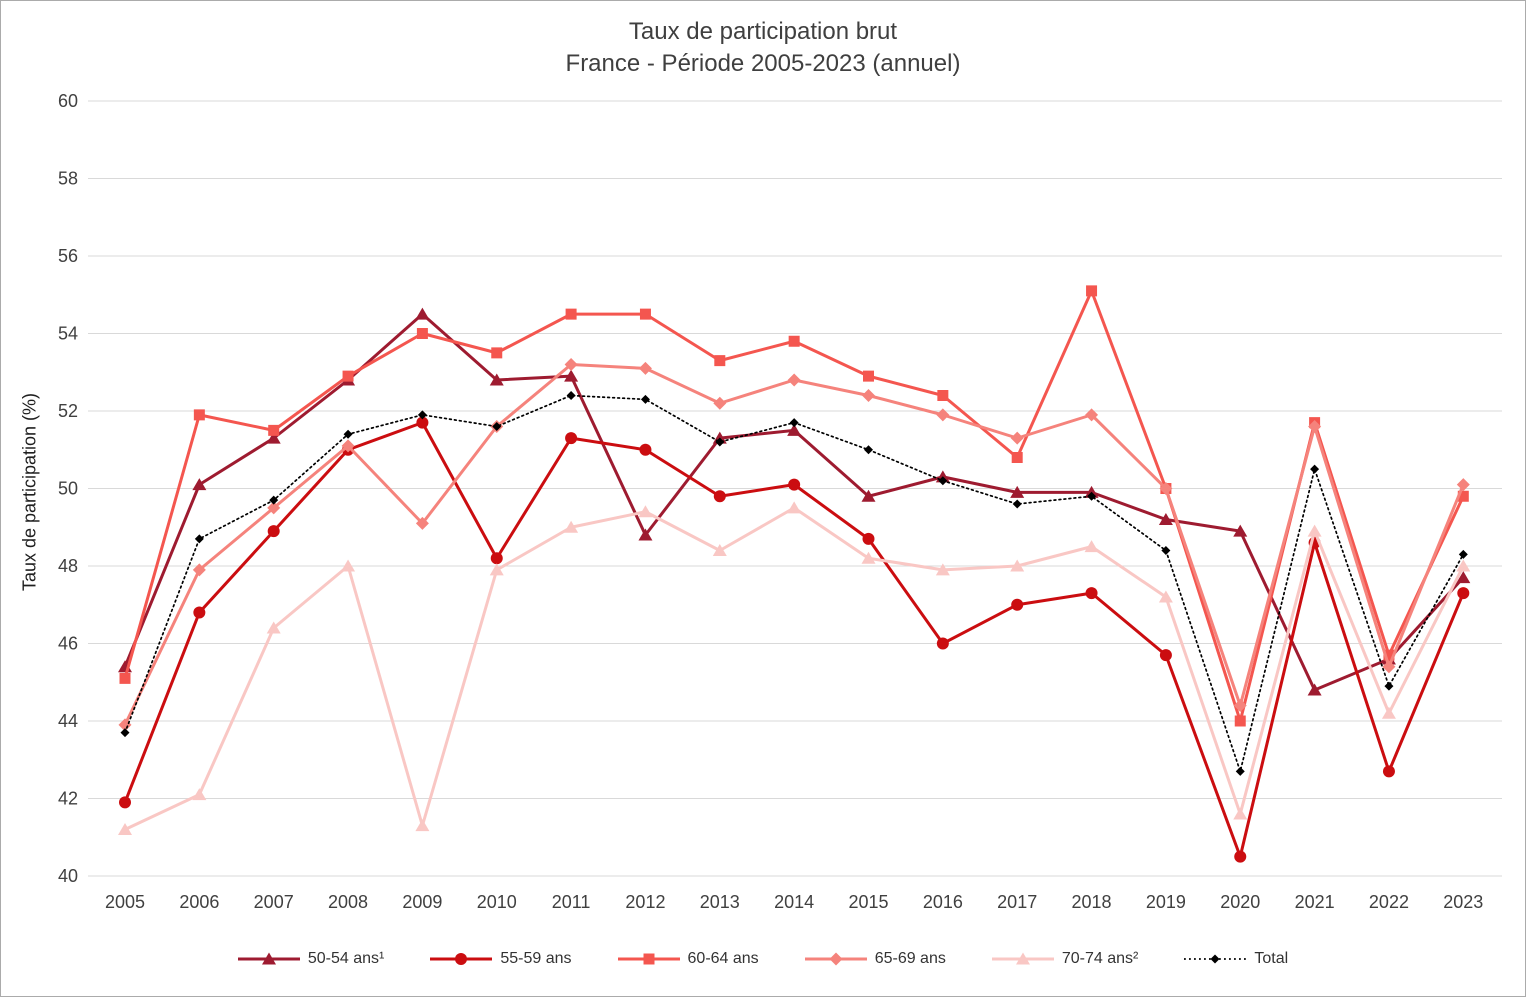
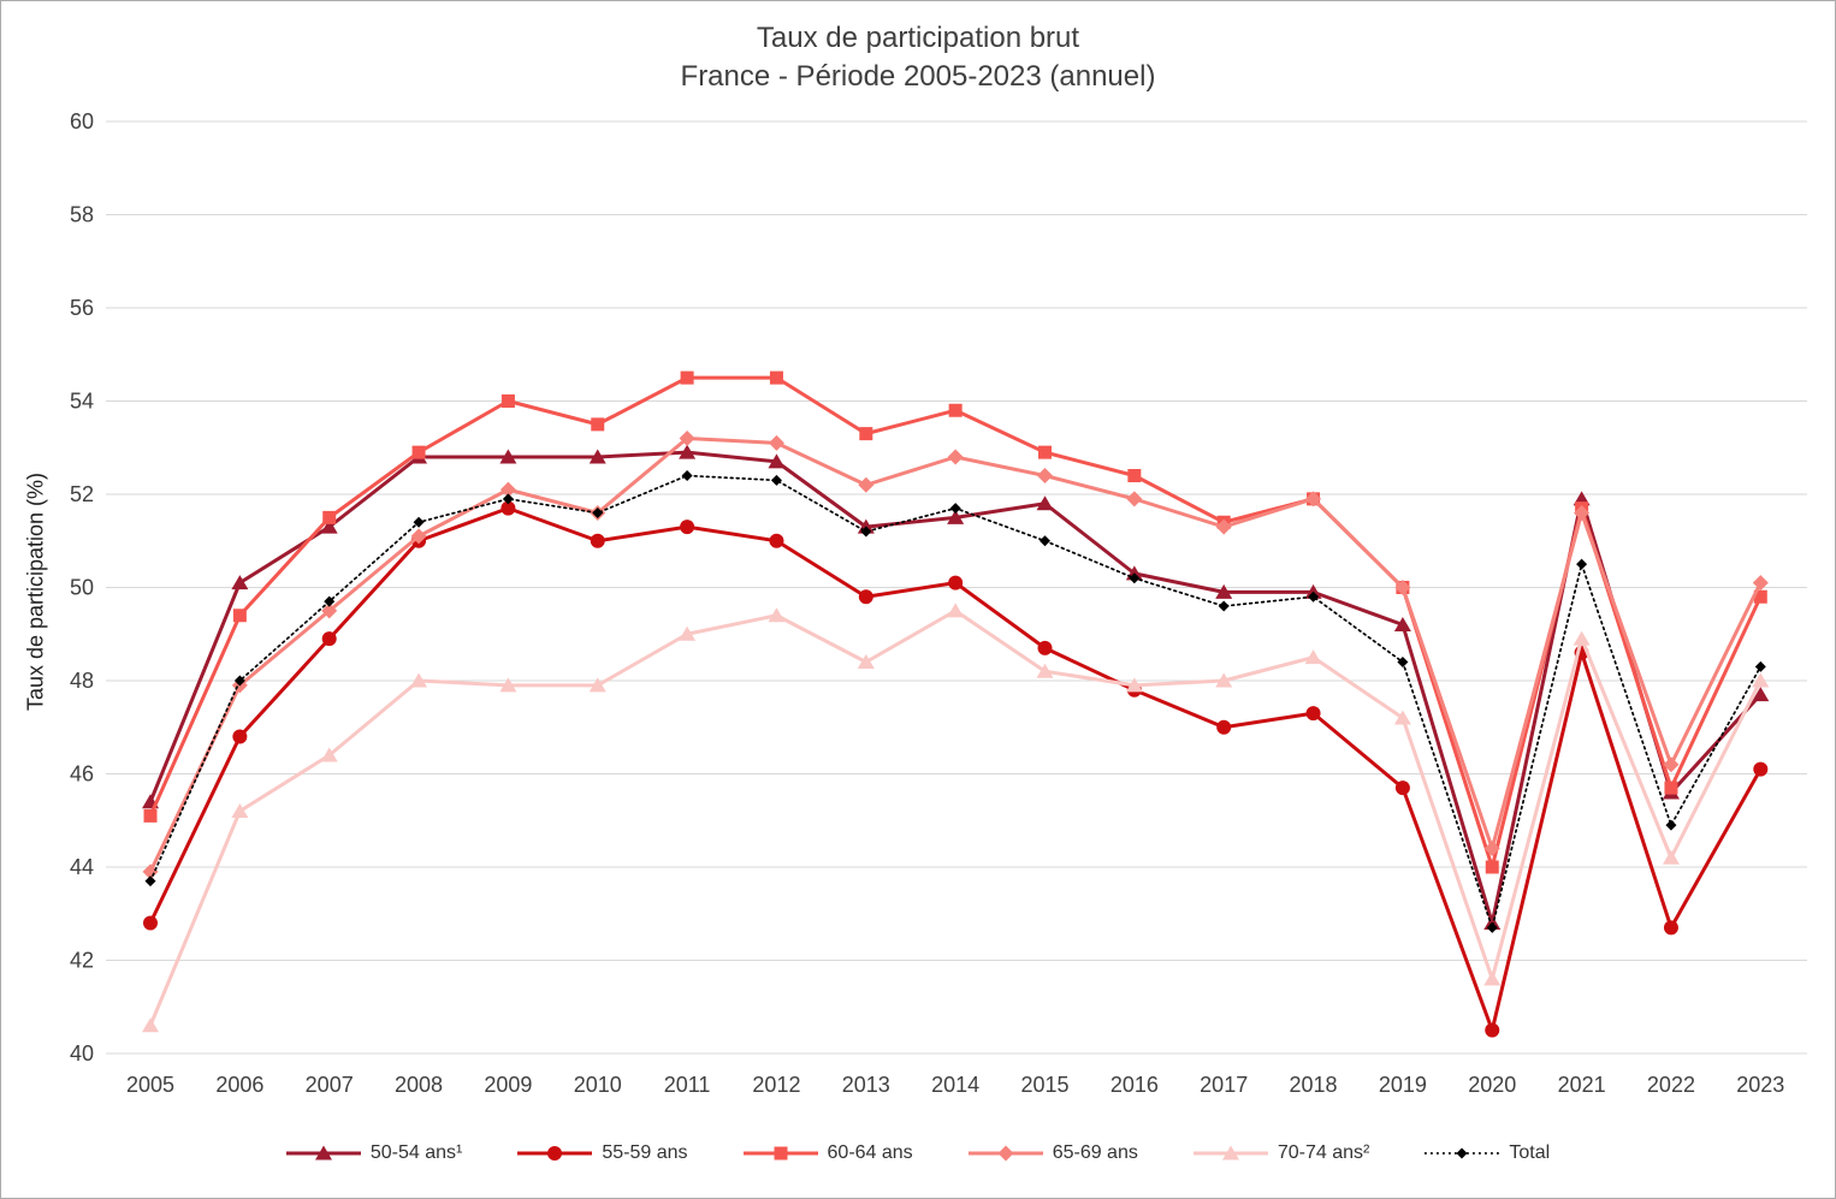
55-59 ans/2005: 41.9 -> 42.8
70-74 ans²/2005: 41.2 -> 40.6
60-64 ans/2006: 51.9 -> 49.4
70-74 ans²/2006: 42.1 -> 45.2
Total/2006: 48.7 -> 48.0
50-54 ans¹/2009: 54.5 -> 52.8
65-69 ans/2009: 49.1 -> 52.1
70-74 ans²/2009: 41.3 -> 47.9
55-59 ans/2010: 48.2 -> 51.0
50-54 ans¹/2012: 48.8 -> 52.7
50-54 ans¹/2015: 49.8 -> 51.8
55-59 ans/2016: 46.0 -> 47.8
60-64 ans/2017: 50.8 -> 51.4
60-64 ans/2018: 55.1 -> 51.9
50-54 ans¹/2020: 48.9 -> 42.8
50-54 ans¹/2021: 44.8 -> 51.9
65-69 ans/2022: 45.4 -> 46.2
55-59 ans/2023: 47.3 -> 46.1
